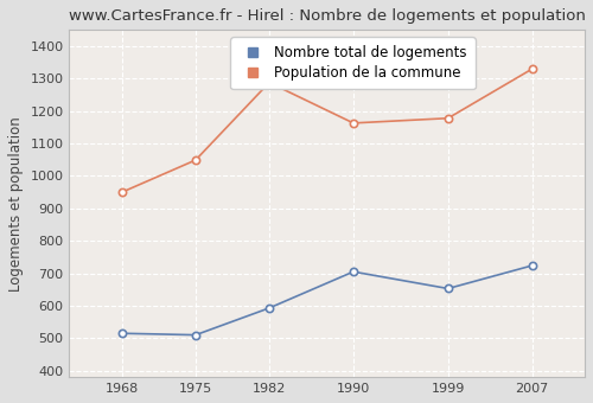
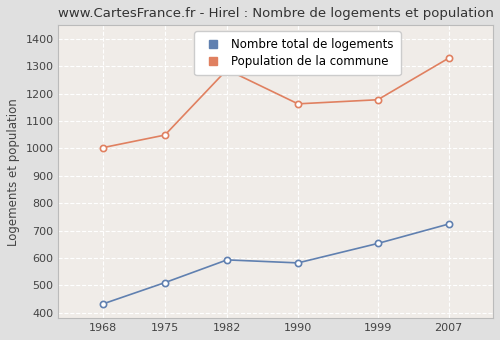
Nombre total de logements/1968: 515 -> 432
Population de la commune/1968: 950 -> 1003
Nombre total de logements/1990: 705 -> 582
